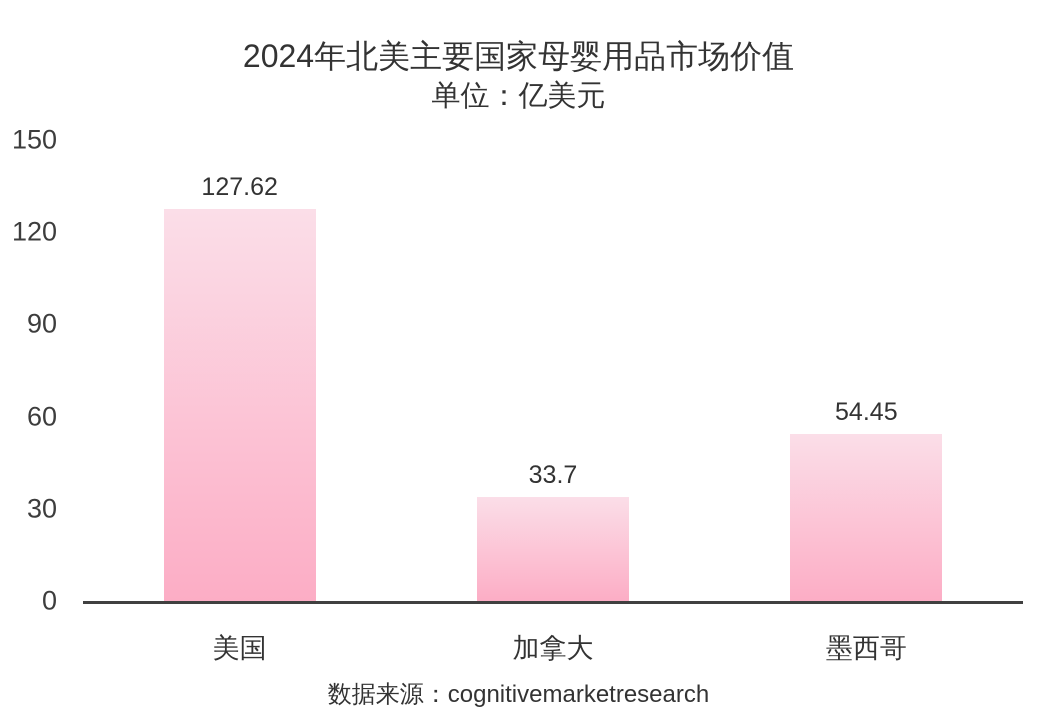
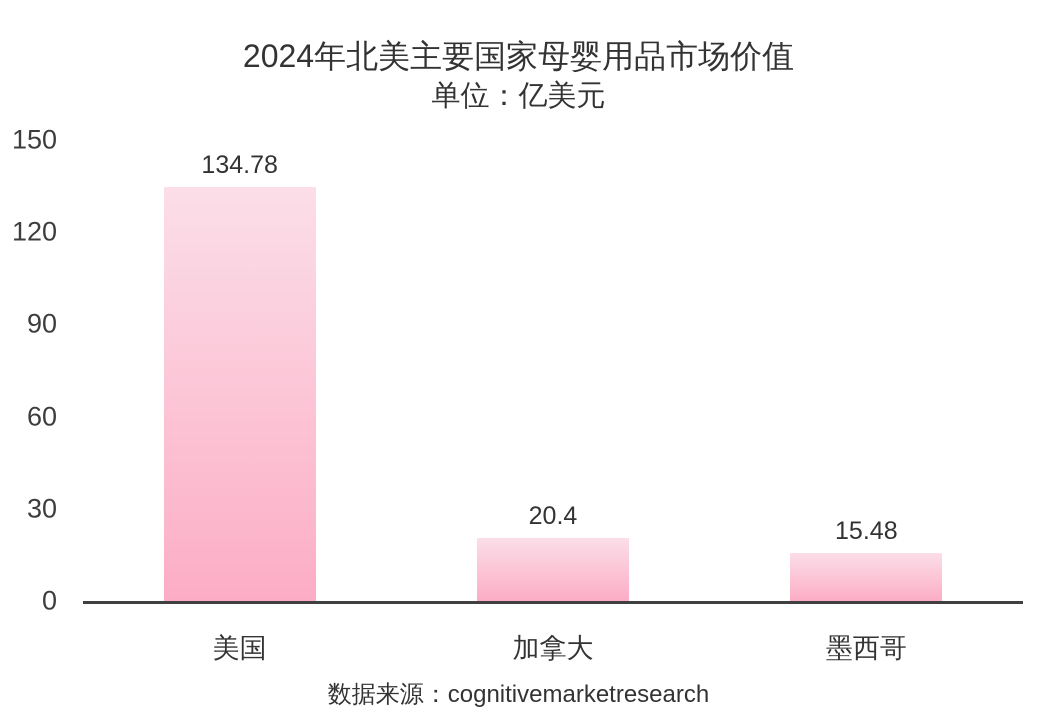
美国: 127.62 -> 134.78
加拿大: 33.7 -> 20.4
墨西哥: 54.45 -> 15.48
